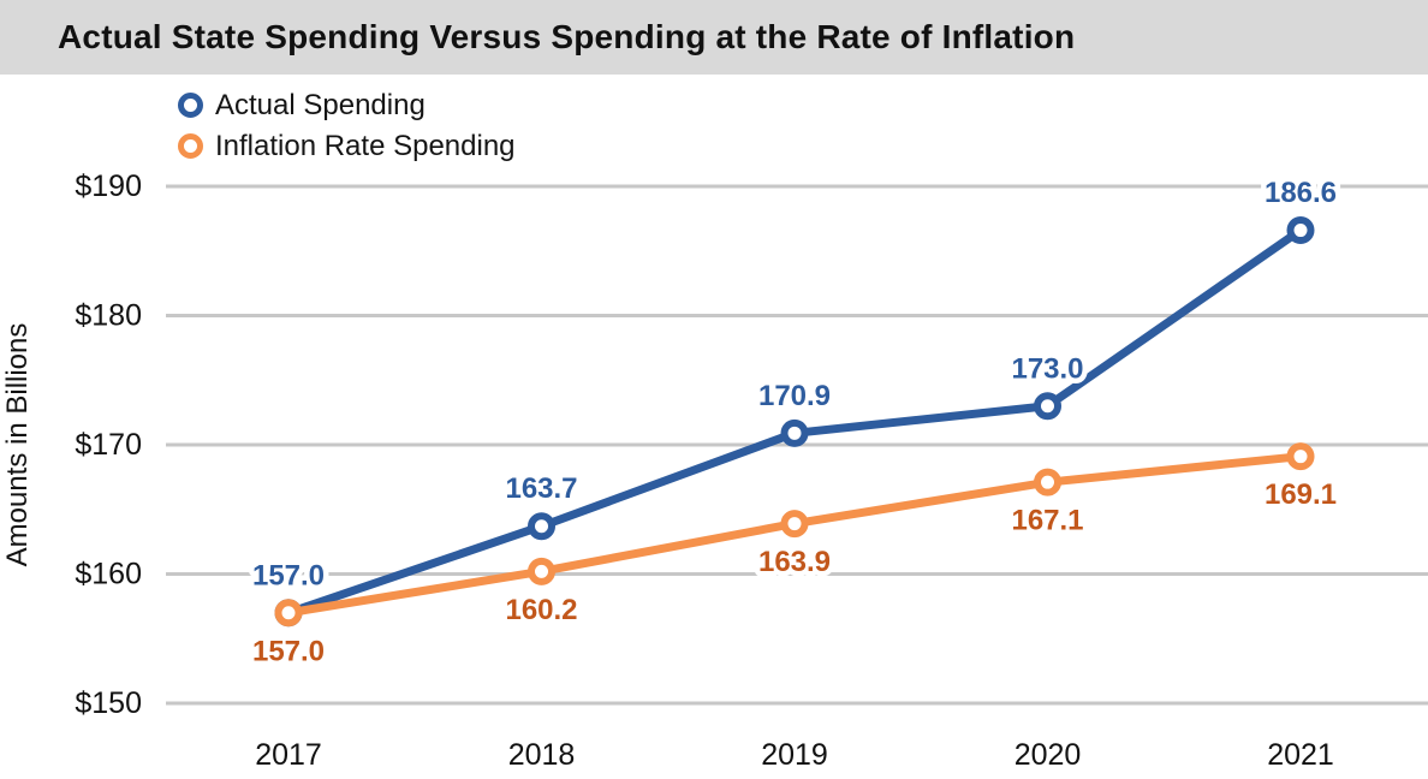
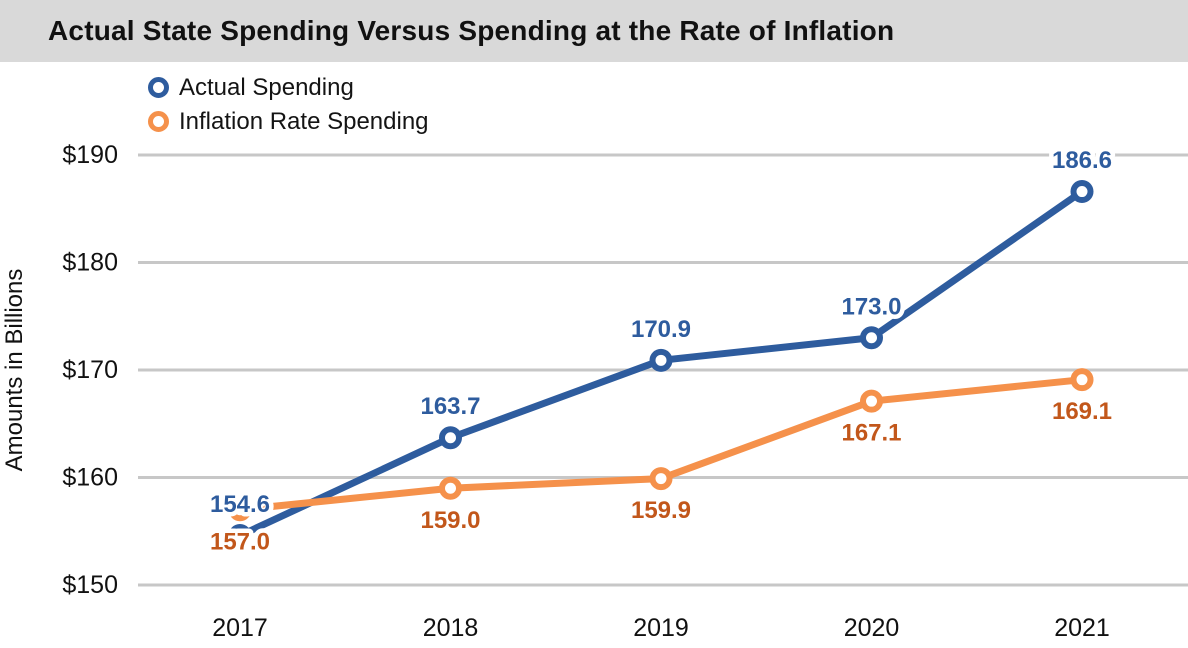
Actual Spending/2017: 157.0 -> 154.6
Inflation Rate Spending/2018: 160.2 -> 159.0
Inflation Rate Spending/2019: 163.9 -> 159.9
